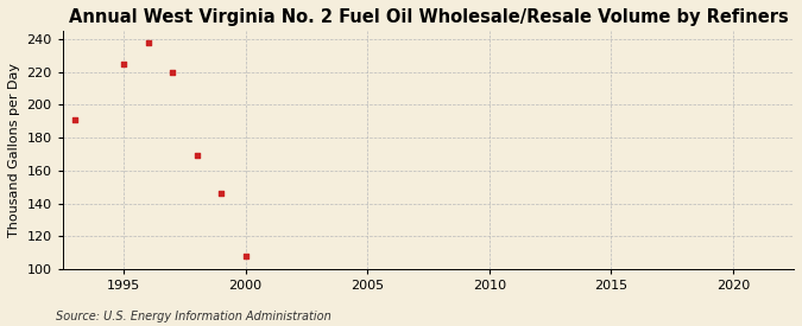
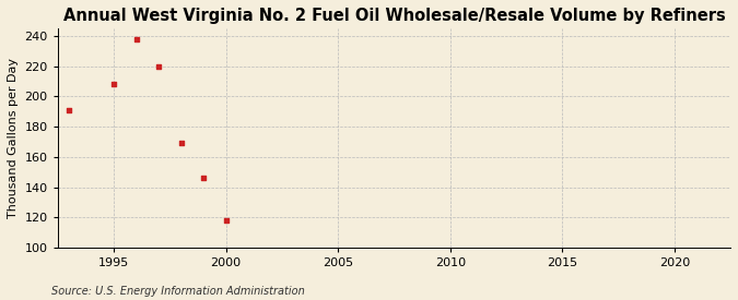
1995: 225 -> 208
2000: 108 -> 118
